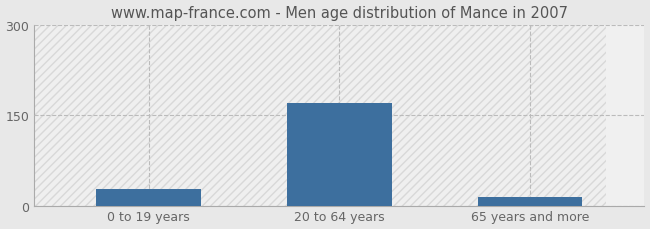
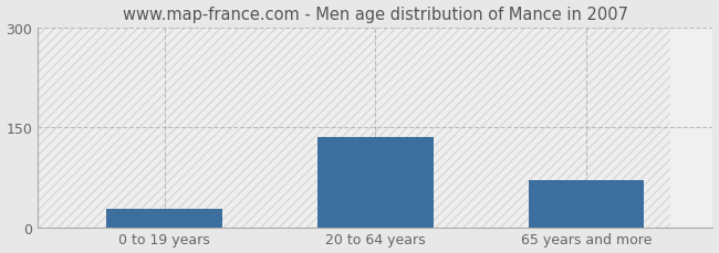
20 to 64 years: 170 -> 136
65 years and more: 15 -> 70
